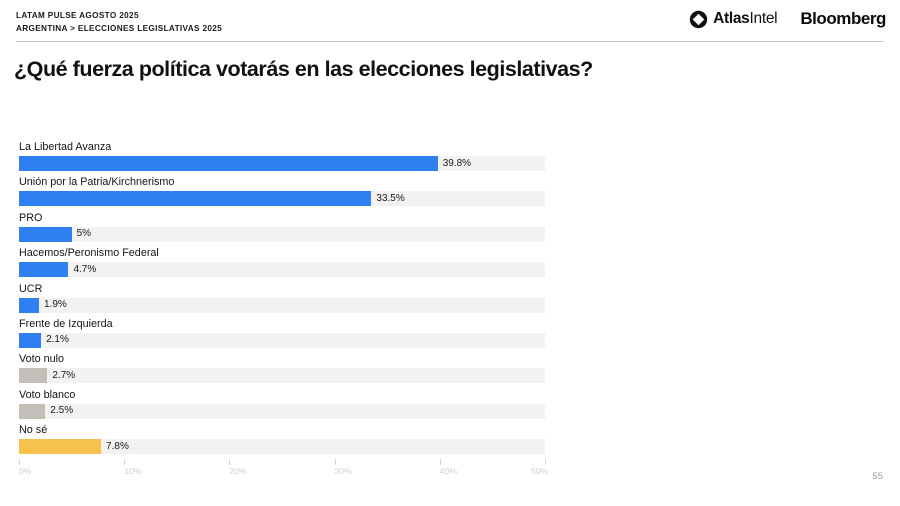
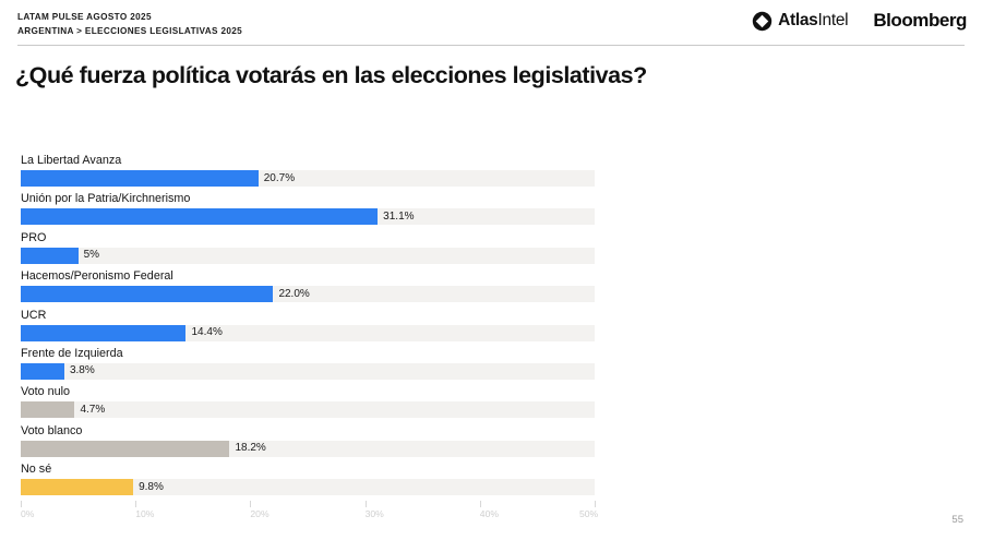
La Libertad Avanza: 39.8% -> 20.7%
Unión por la Patria/Kirchnerismo: 33.5% -> 31.1%
Hacemos/Peronismo Federal: 4.7% -> 22.0%
UCR: 1.9% -> 14.4%
Frente de Izquierda: 2.1% -> 3.8%
Voto nulo: 2.7% -> 4.7%
Voto blanco: 2.5% -> 18.2%
No sé: 7.8% -> 9.8%
